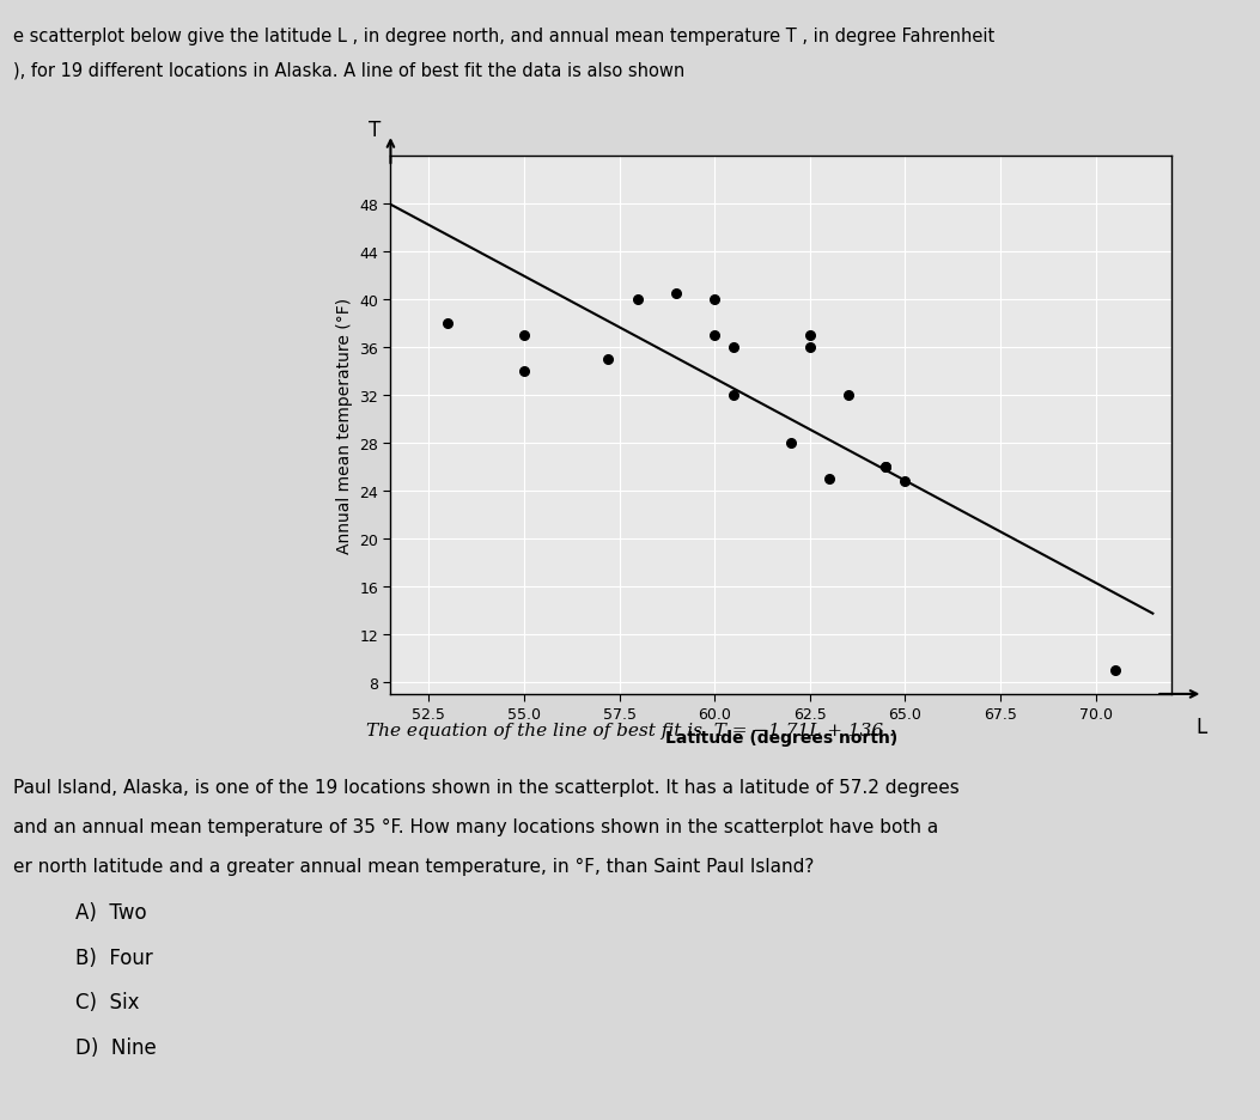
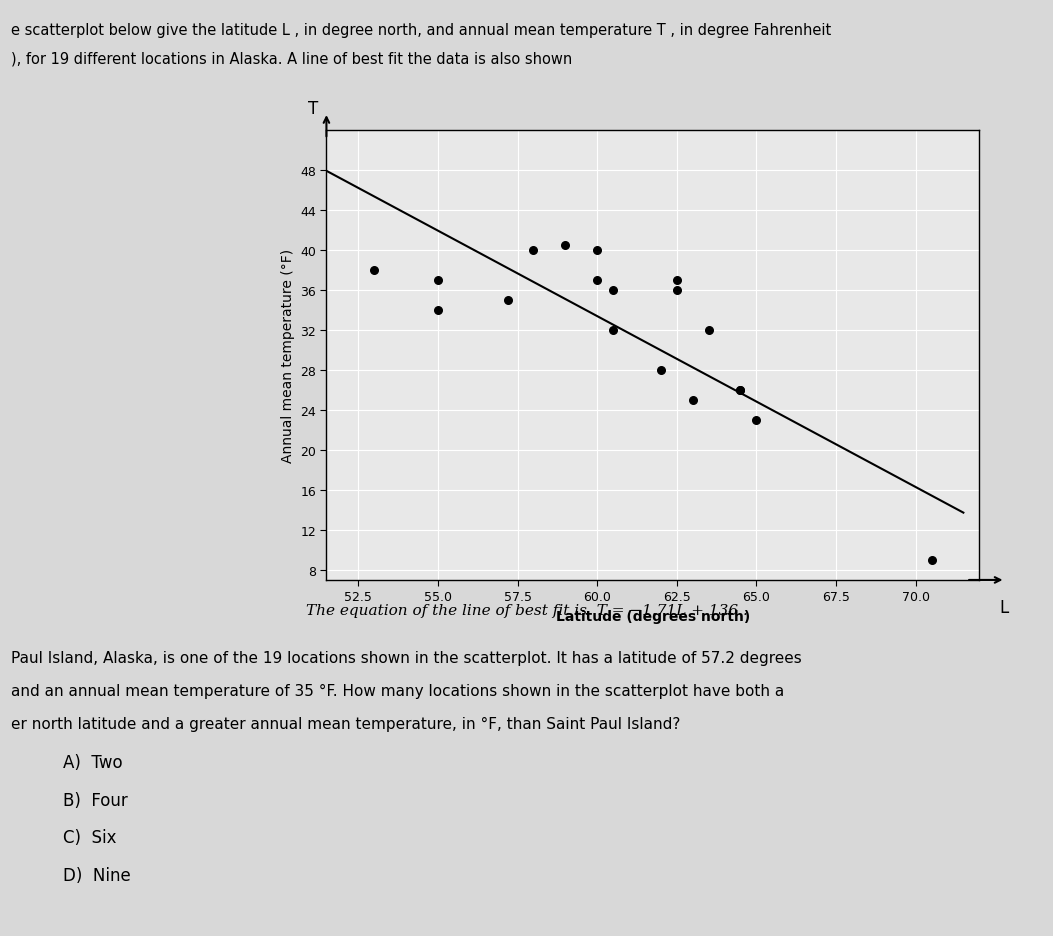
65.0: 24.8 -> 23.0
